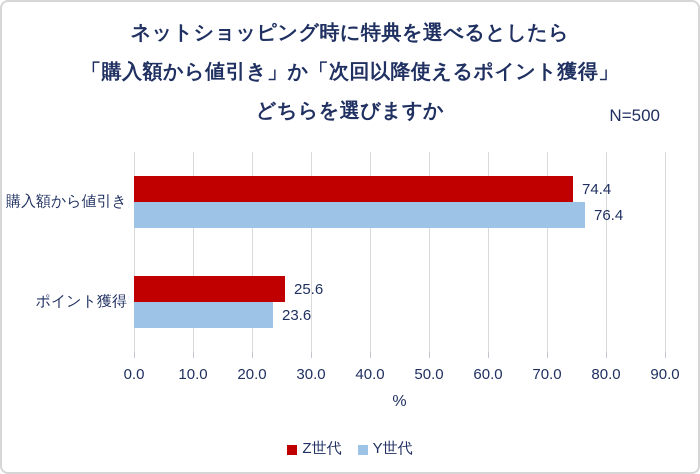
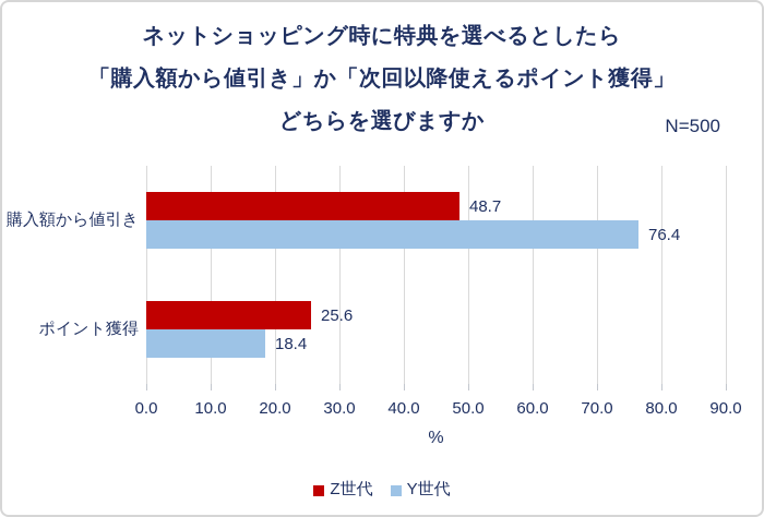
Z世代/購入額から値引き: 74.4 -> 48.7
Y世代/ポイント獲得: 23.6 -> 18.4
